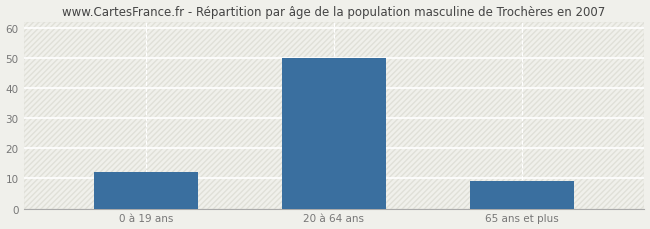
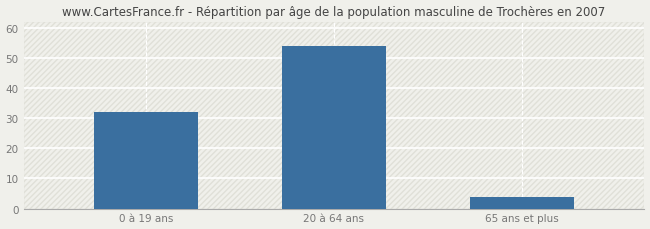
0 à 19 ans: 12 -> 32
20 à 64 ans: 50 -> 54
65 ans et plus: 9 -> 4
